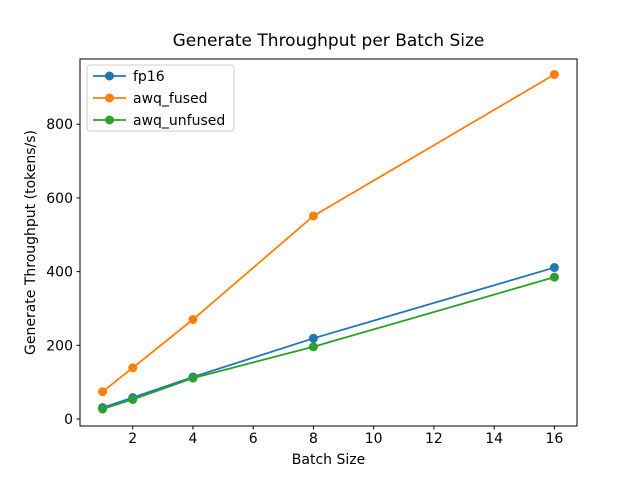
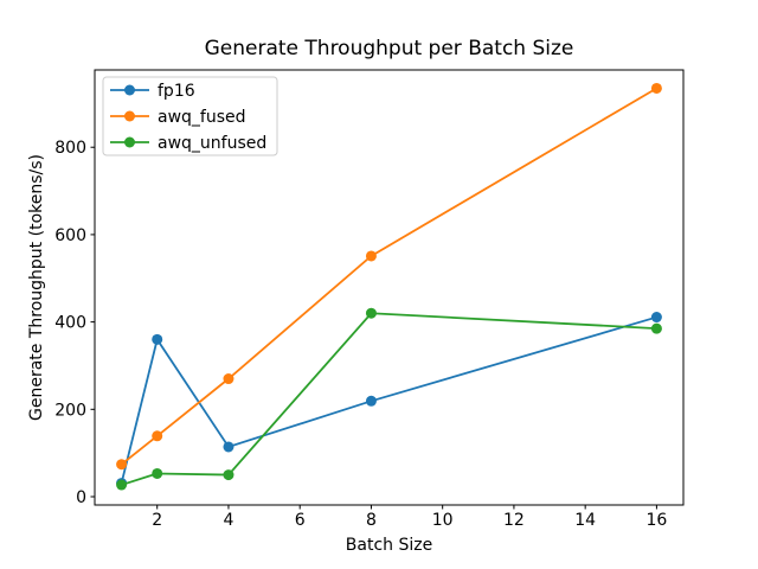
fp16/2: 60 -> 360
awq_unfused/4: 110 -> 50
awq_unfused/8: 200 -> 420
